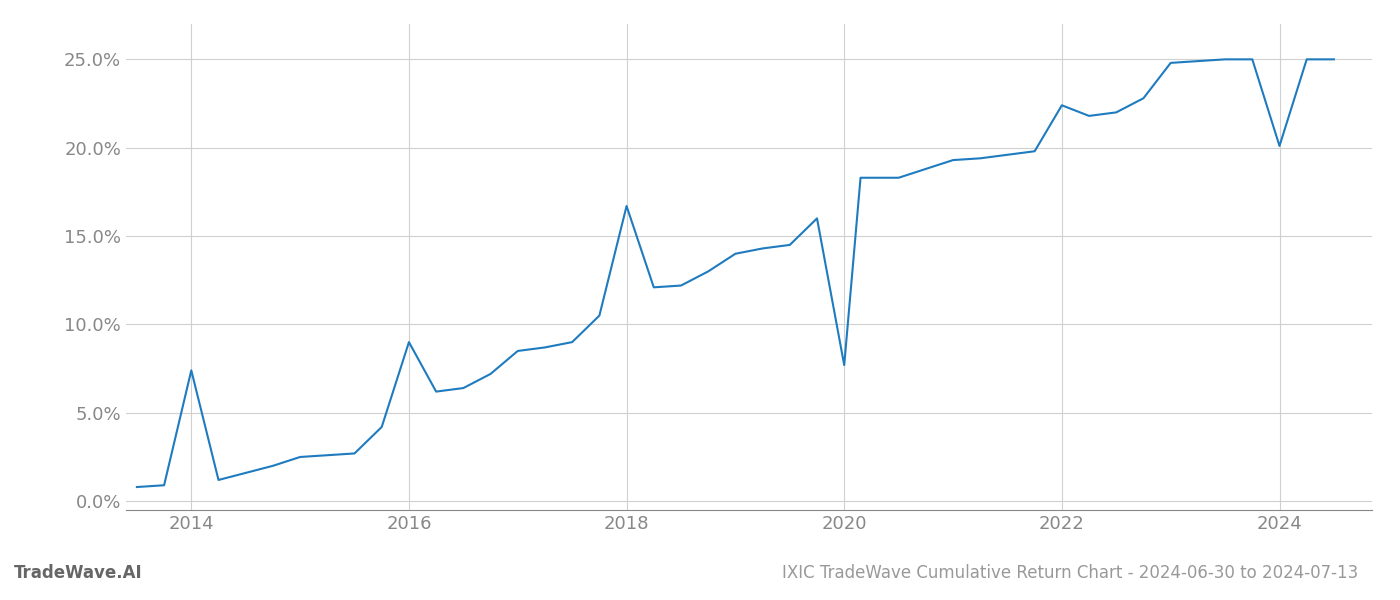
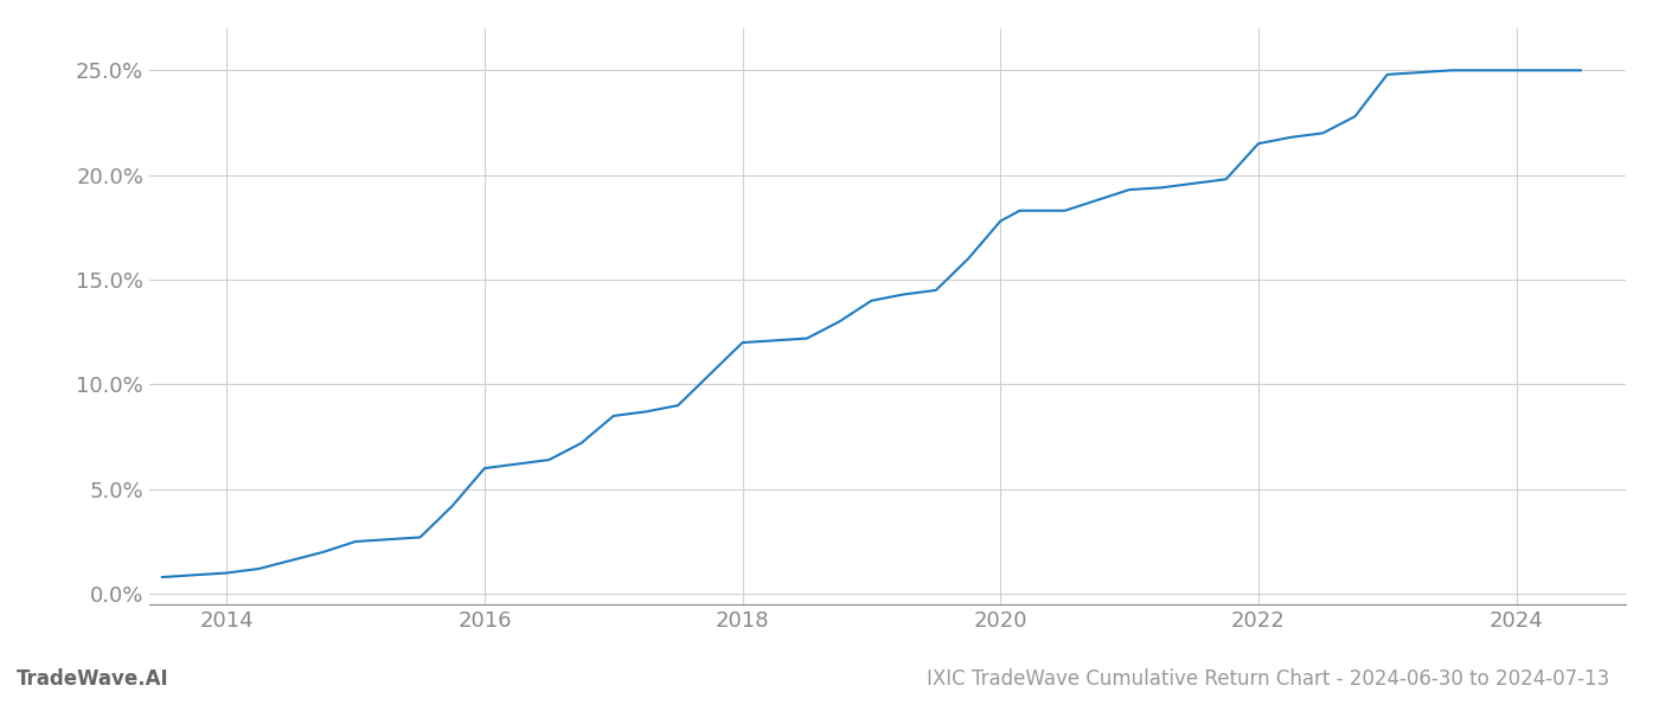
2014: 7.4% -> 1.0%
2016: 9.0% -> 6.0%
2018: 16.7% -> 12.0%
2020: 7.7% -> 17.8%
2022: 22.4% -> 21.5%
2024: 20.1% -> 25.0%
